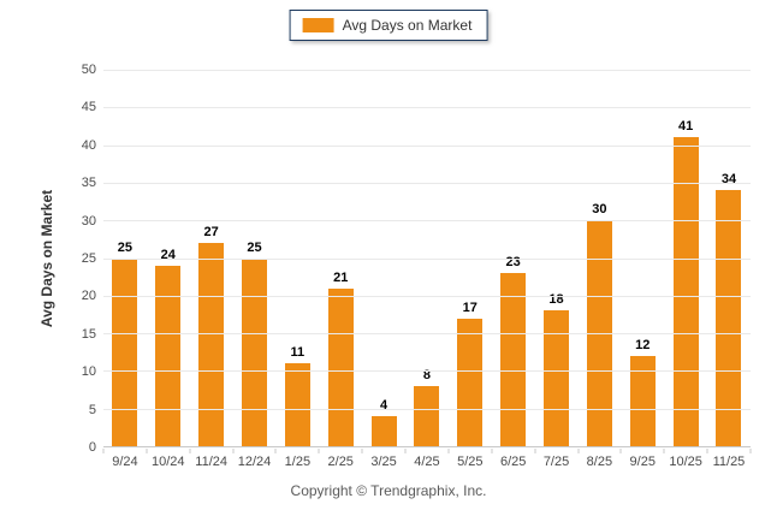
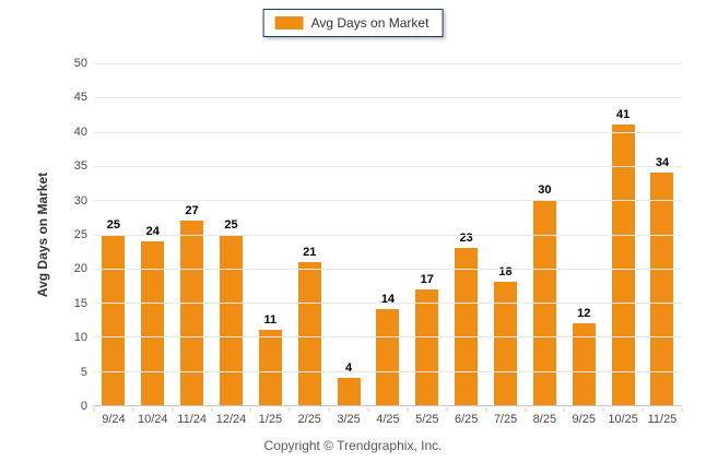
4/25: 8 -> 14
